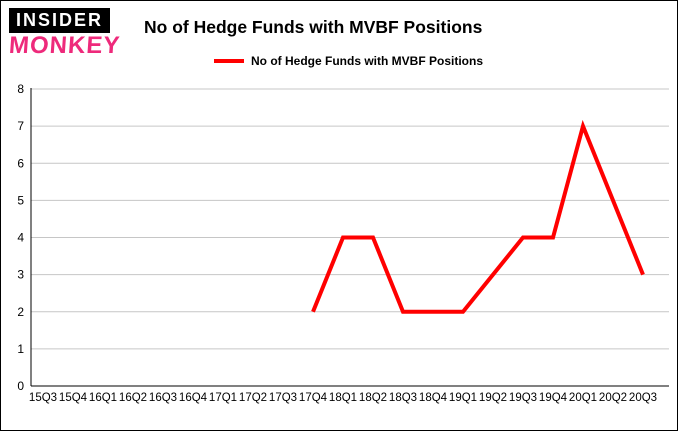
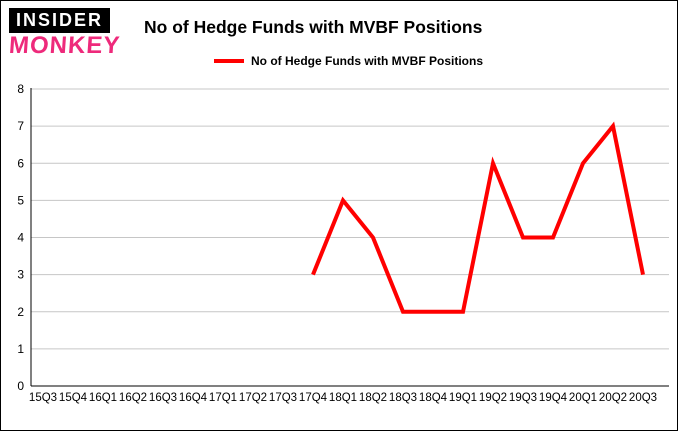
17Q4: 2 -> 3
18Q1: 4 -> 5
19Q2: 3 -> 6
20Q1: 7 -> 6
20Q2: 5 -> 7
